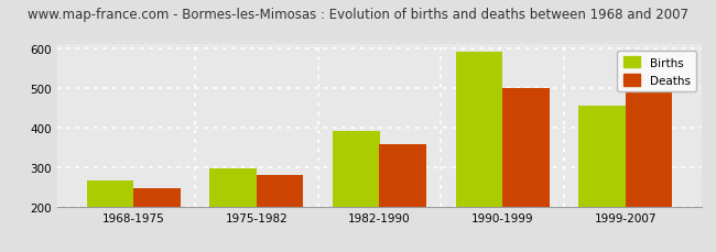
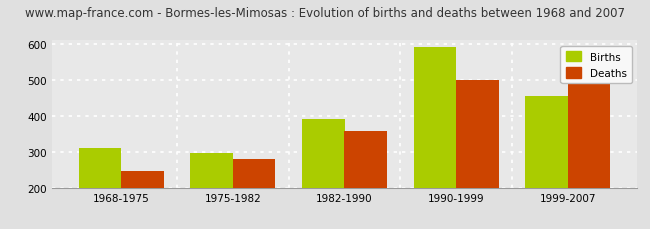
Births/1968-1975: 265 -> 311
